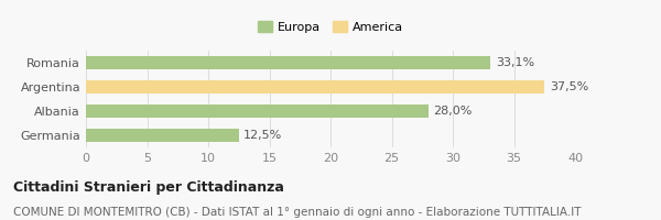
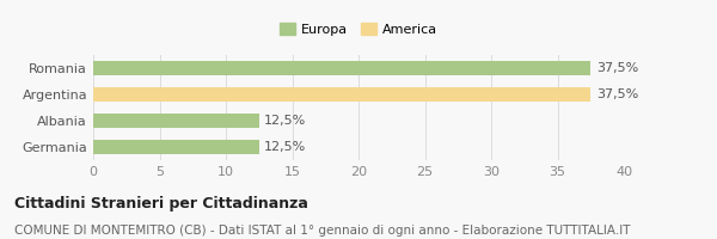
Romania: 33,1% -> 37,5%
Albania: 28,0% -> 12,5%
